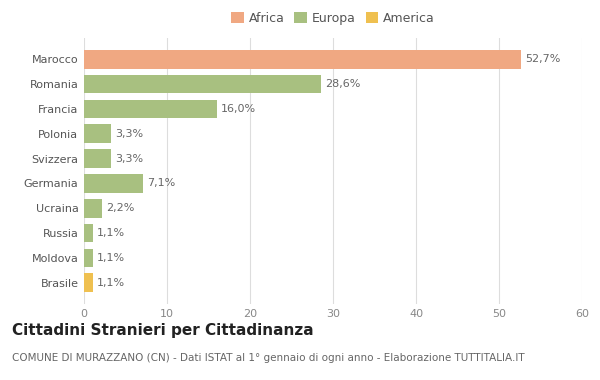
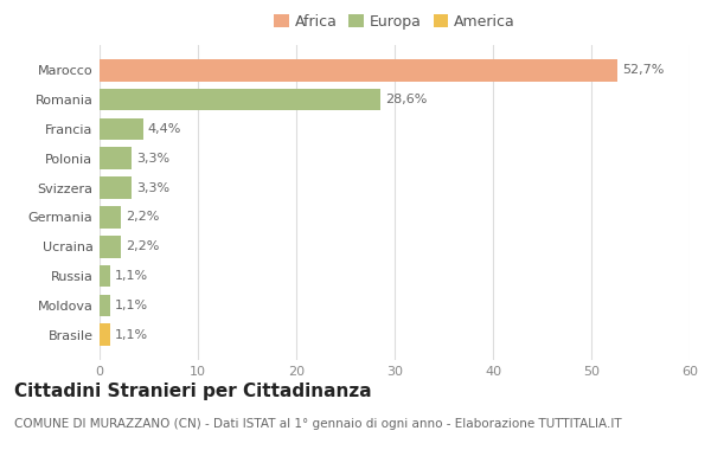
Francia: 16,0% -> 4,4%
Germania: 7,1% -> 2,2%
